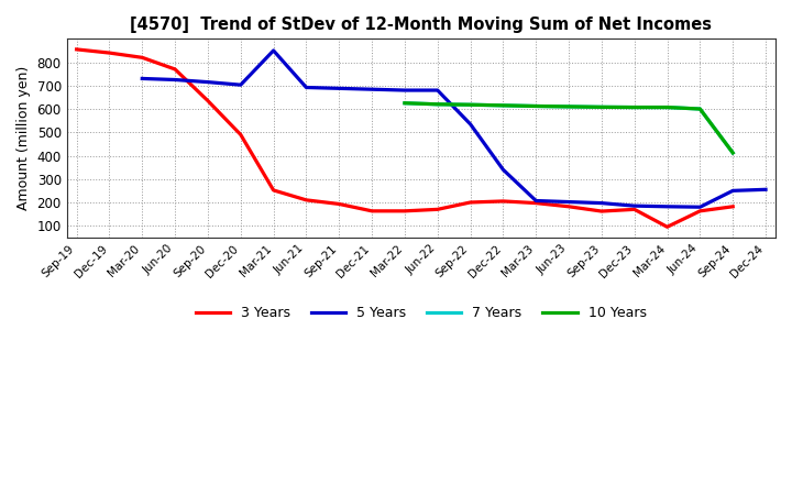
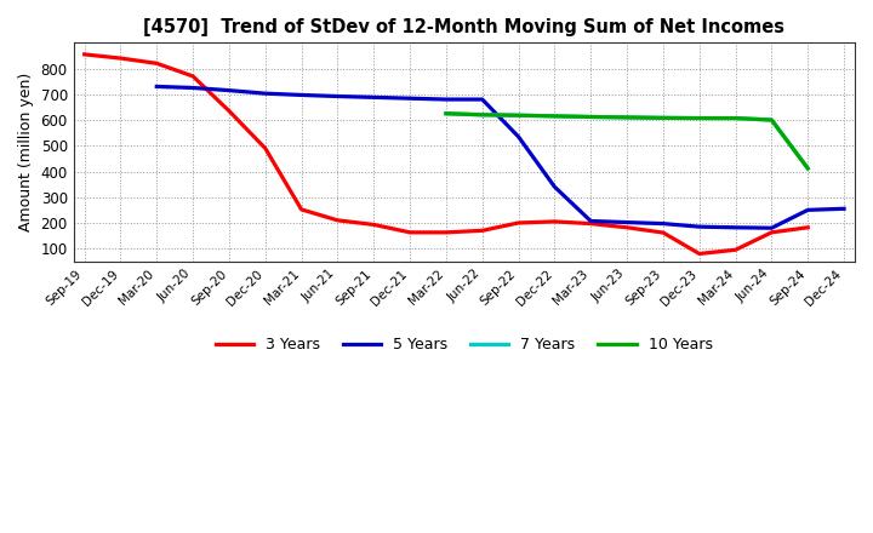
5 Years/Mar-21: 850 -> 697
3 Years/Dec-23: 170 -> 80
